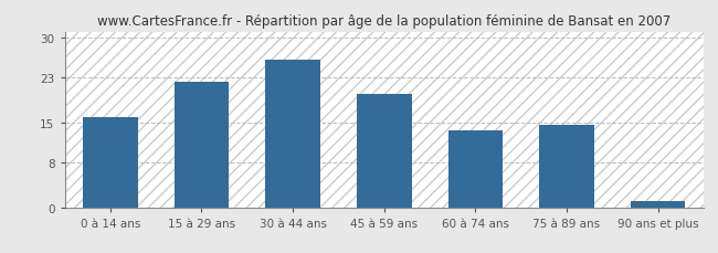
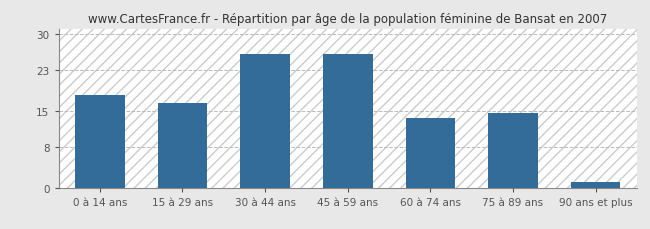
0 à 14 ans: 16.0 -> 18.0
15 à 29 ans: 22.2 -> 16.5
45 à 59 ans: 20.0 -> 26.0
